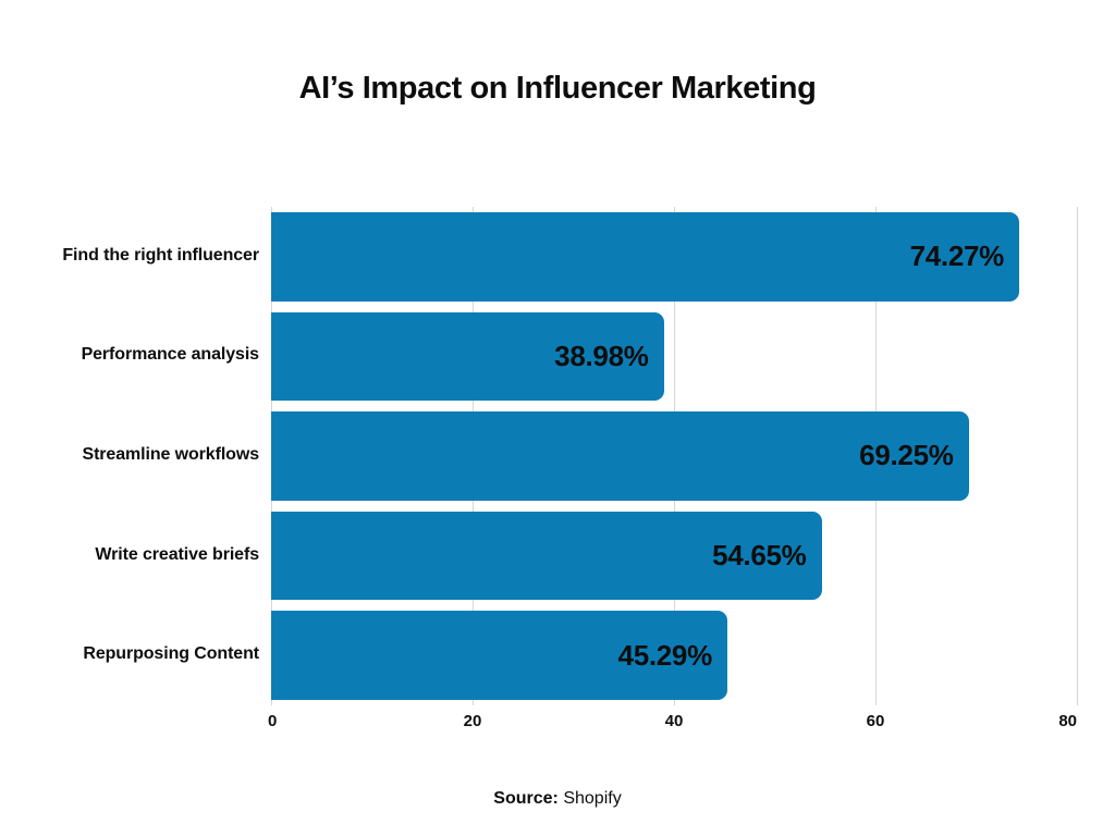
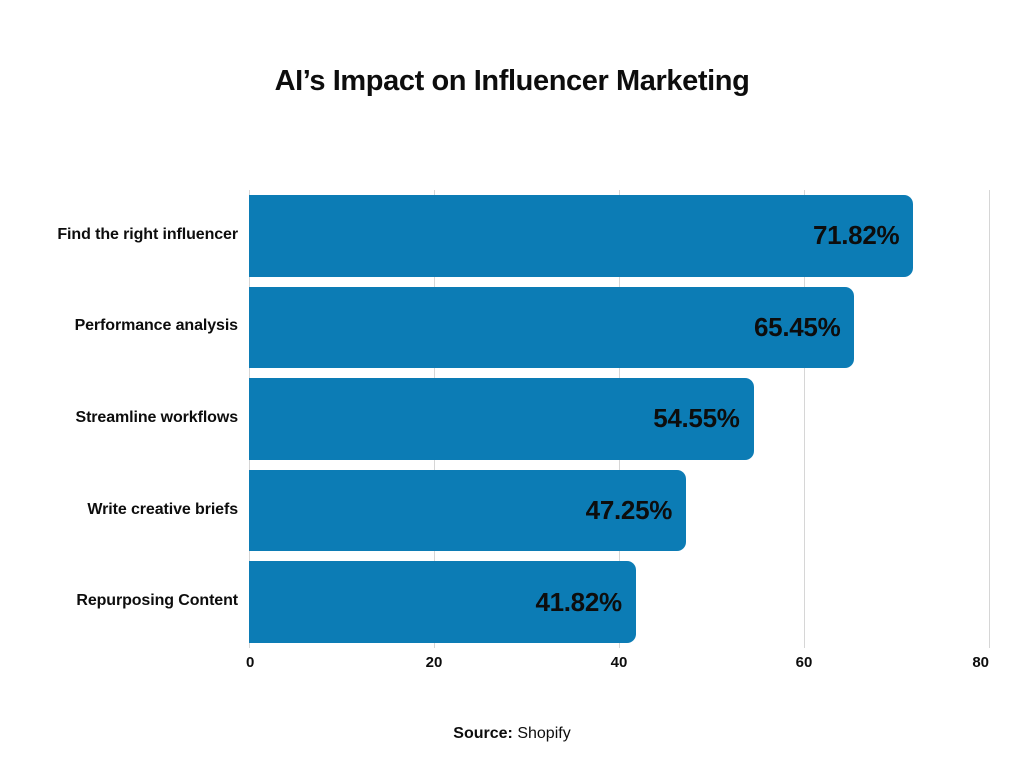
Find the right influencer: 74.27% -> 71.82%
Performance analysis: 38.98% -> 65.45%
Streamline workflows: 69.25% -> 54.55%
Write creative briefs: 54.65% -> 47.25%
Repurposing Content: 45.29% -> 41.82%
